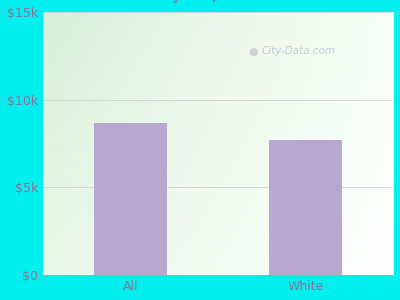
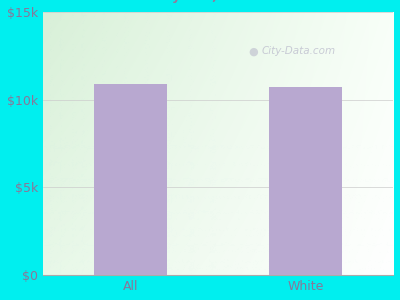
All: $8.7k -> $10.9k
White: $7.7k -> $10.8k
